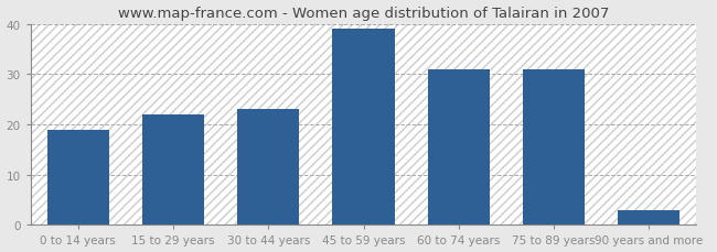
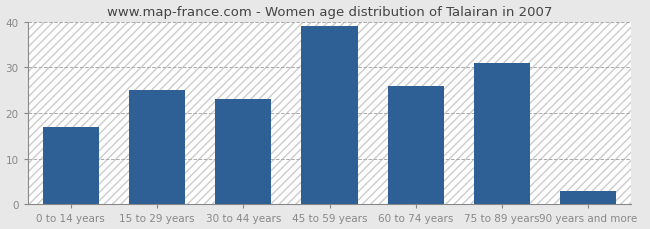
0 to 14 years: 19 -> 17
15 to 29 years: 22 -> 25
60 to 74 years: 31 -> 26
